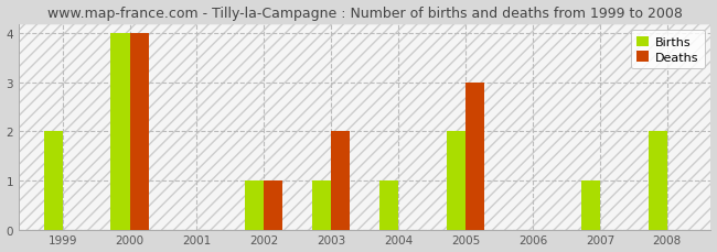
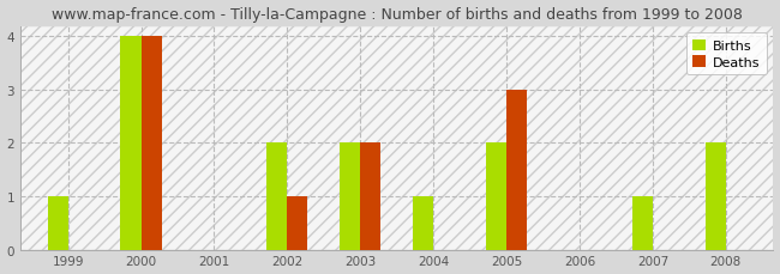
Births/1999: 2 -> 1
Births/2002: 1 -> 2
Births/2003: 1 -> 2
